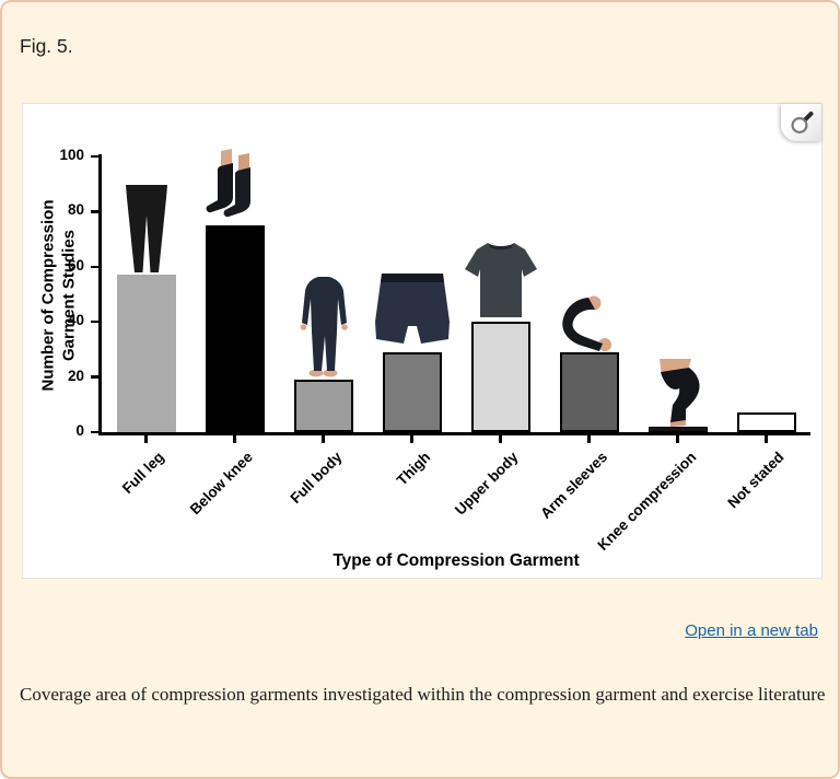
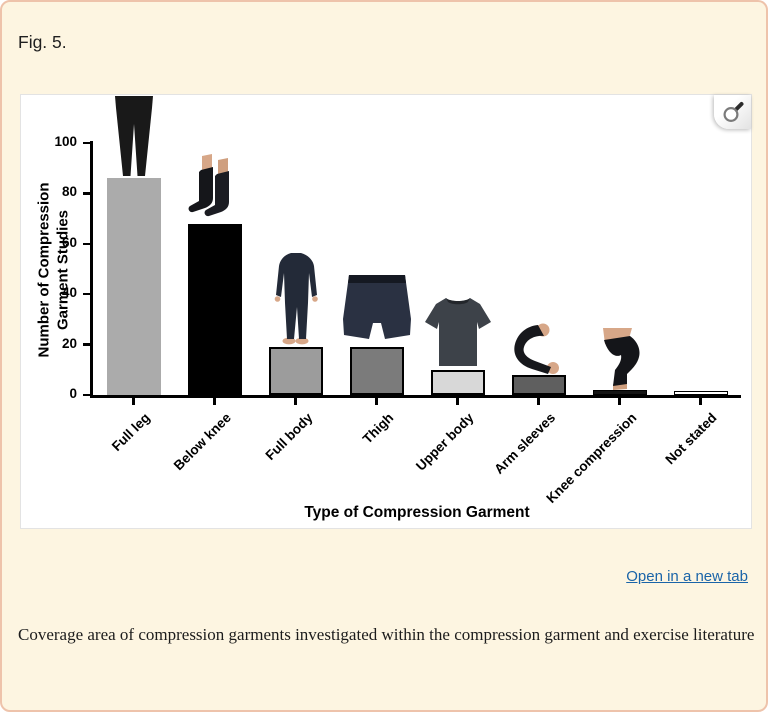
Full leg: 57 -> 86
Below knee: 75 -> 68
Thigh: 29 -> 19
Upper body: 40 -> 10
Arm sleeves: 29 -> 8
Not stated: 7 -> 2
